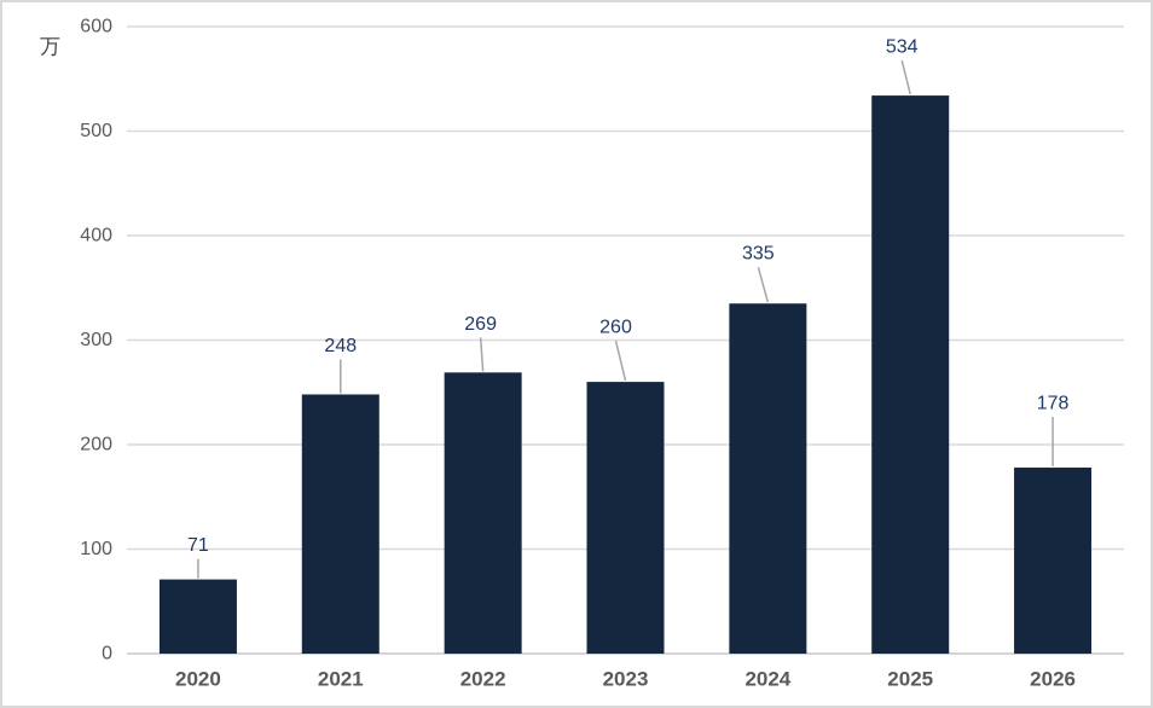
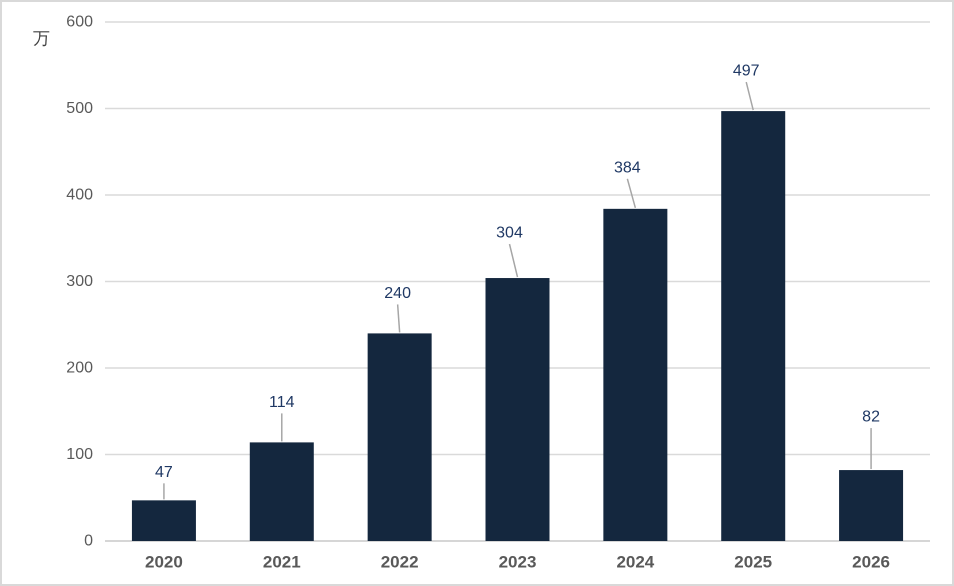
2020: 71 -> 47
2021: 248 -> 114
2022: 269 -> 240
2023: 260 -> 304
2024: 335 -> 384
2025: 534 -> 497
2026: 178 -> 82
